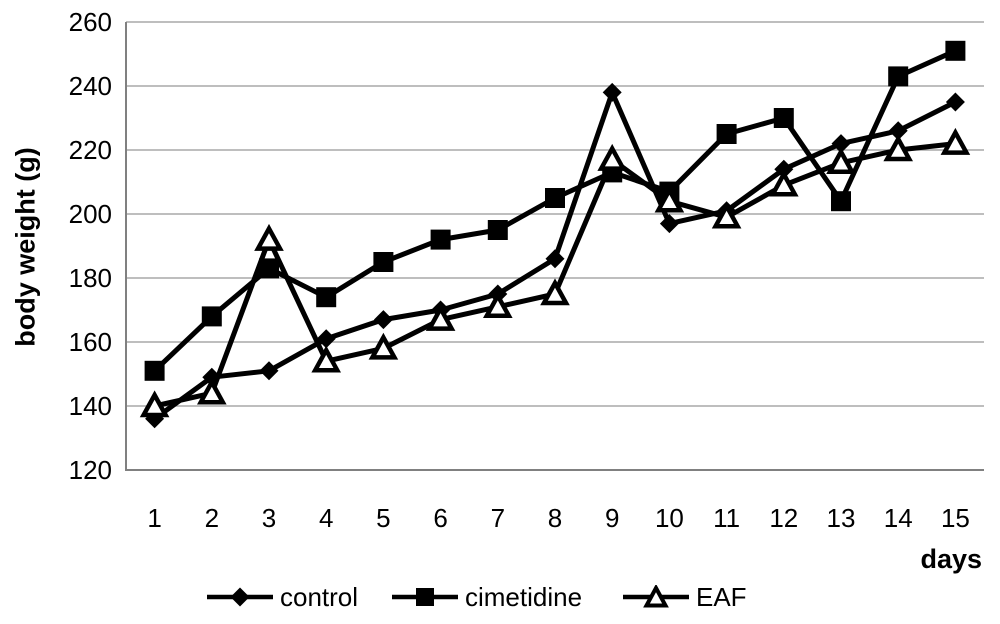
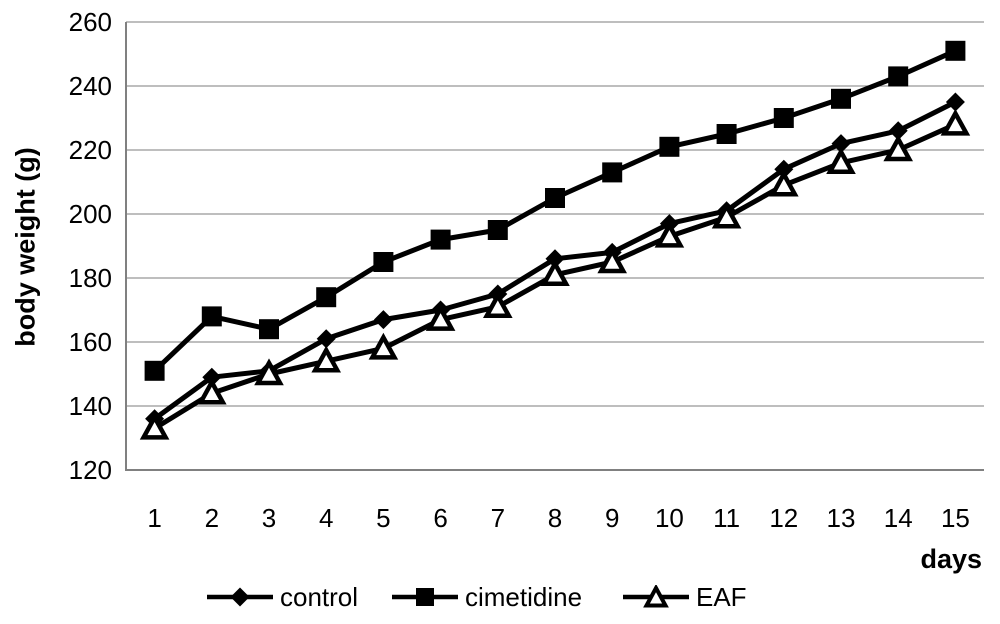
EAF/1: 140 -> 133
cimetidine/3: 183 -> 164
EAF/3: 192 -> 150
EAF/8: 175 -> 181
control/9: 238 -> 188
EAF/9: 217 -> 185
cimetidine/10: 207 -> 221
EAF/10: 204 -> 193
cimetidine/13: 204 -> 236
EAF/15: 222 -> 228
